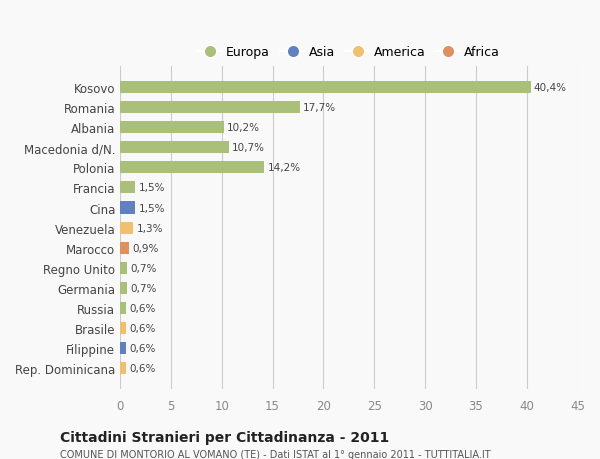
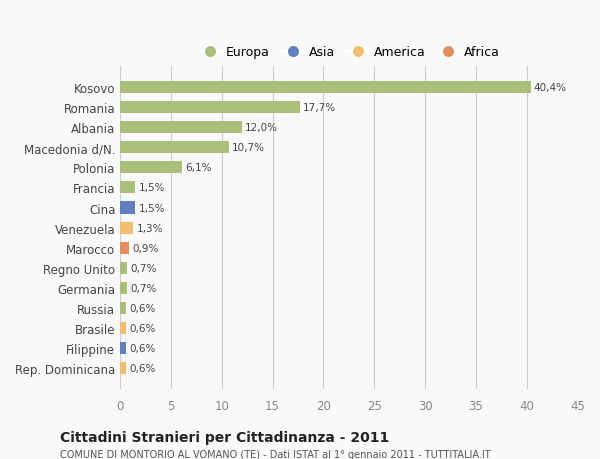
Albania: 10,2% -> 12,0%
Polonia: 14,2% -> 6,1%
